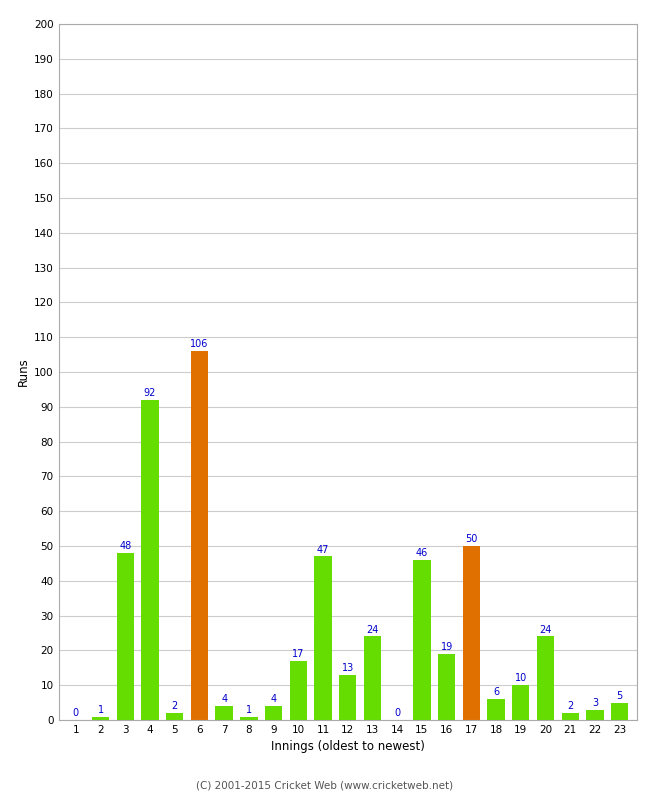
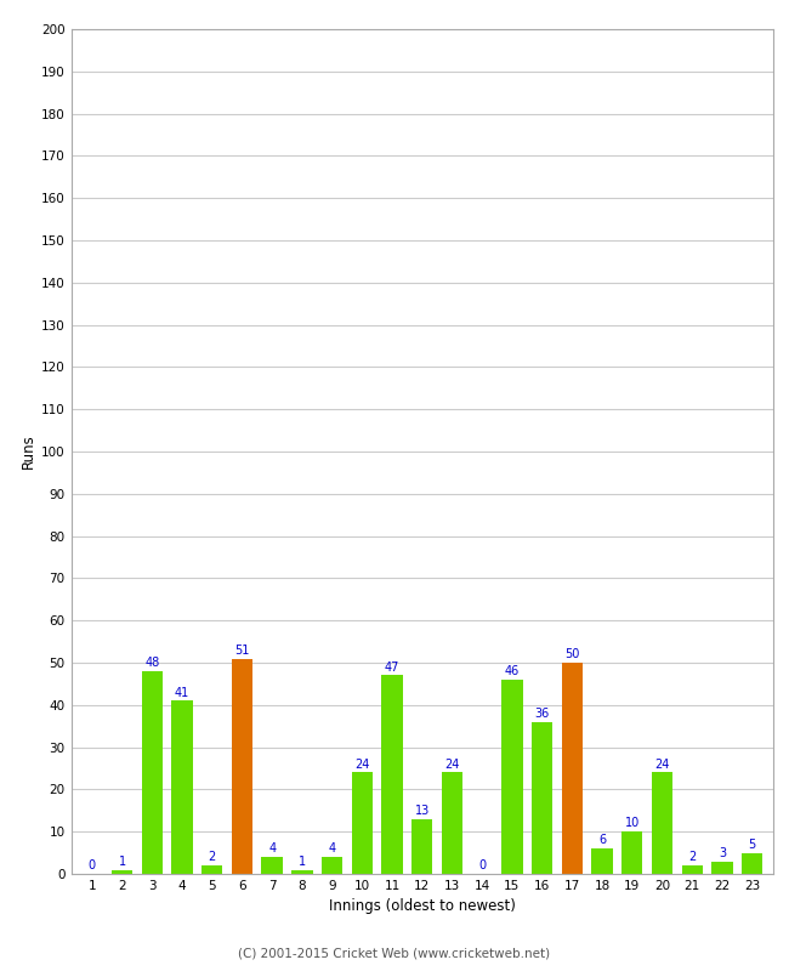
4: 92 -> 41
6: 106 -> 51
10: 17 -> 24
16: 19 -> 36
